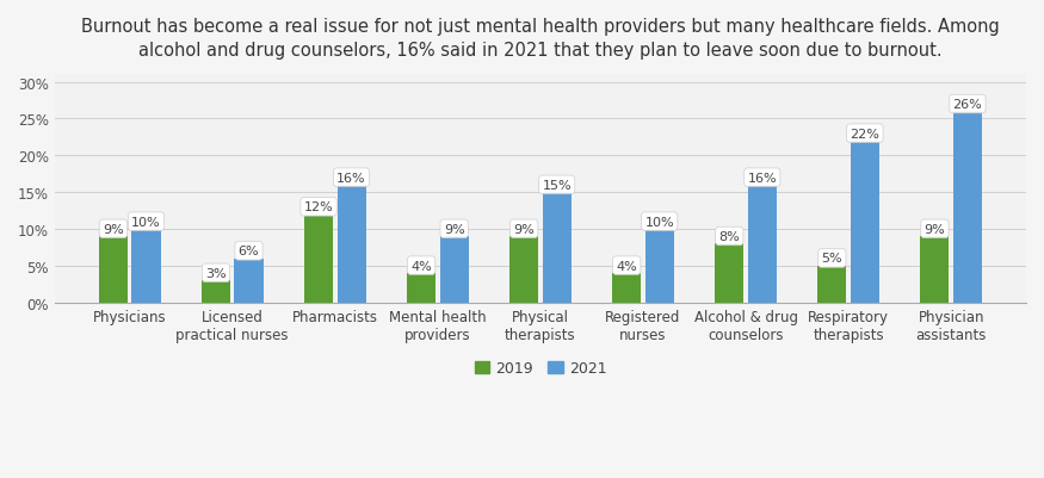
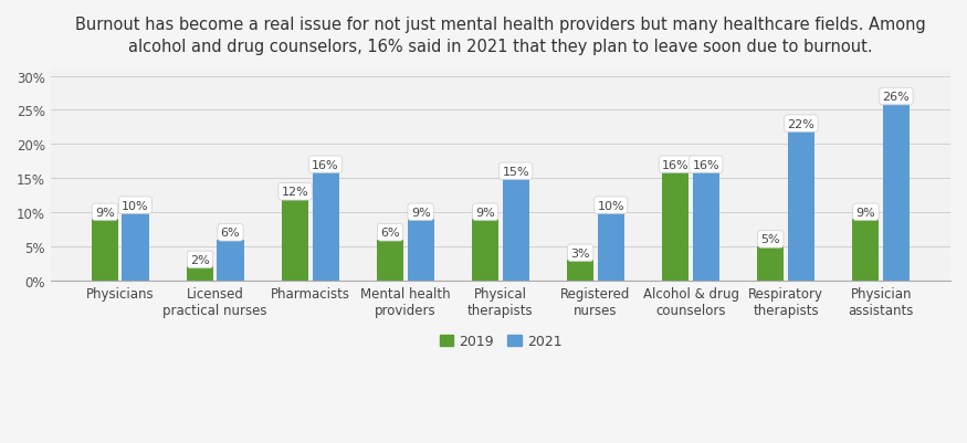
2019/Licensed practical nurses: 3% -> 2%
2019/Mental health providers: 4% -> 6%
2019/Registered nurses: 4% -> 3%
2019/Alcohol & drug counselors: 8% -> 16%
